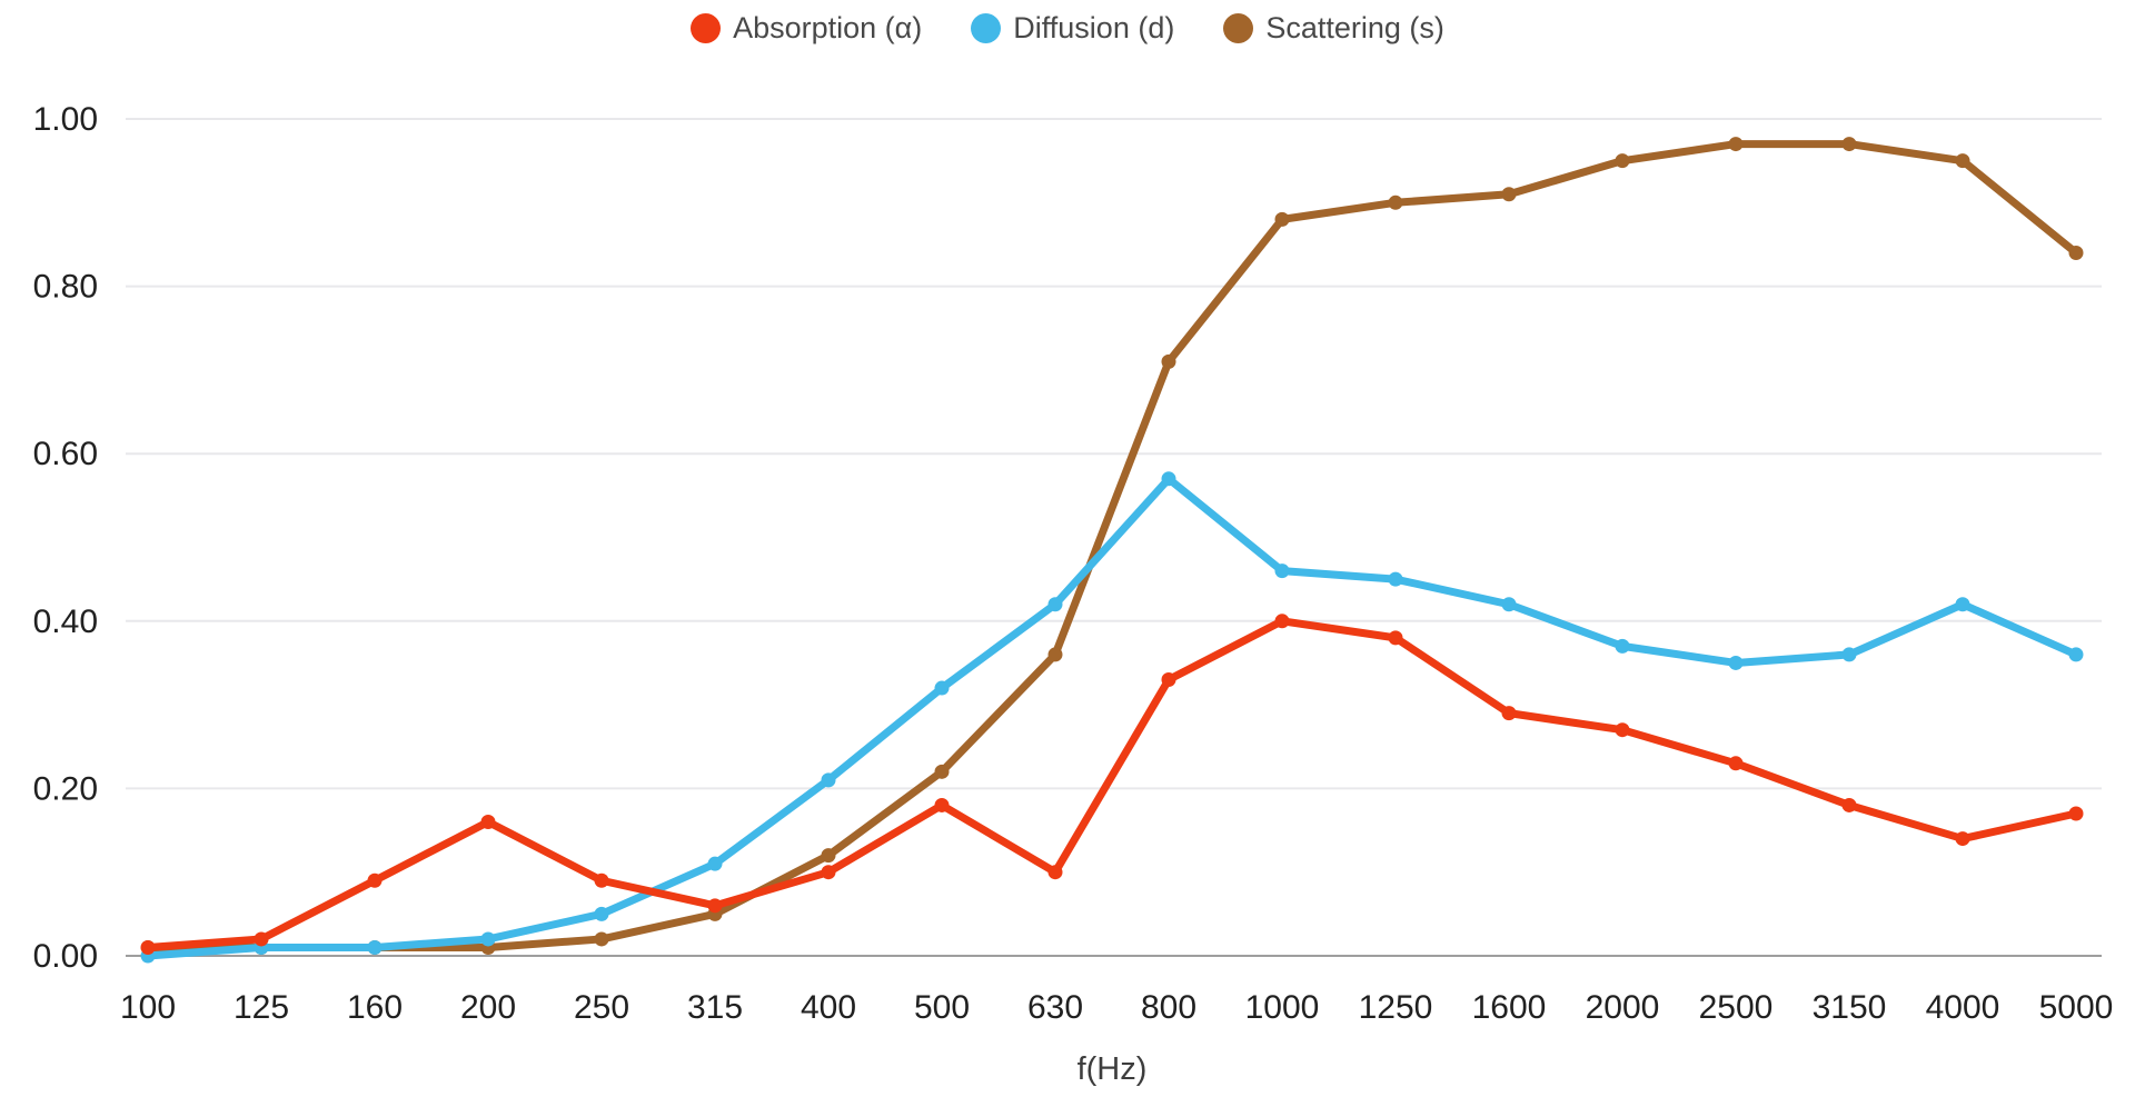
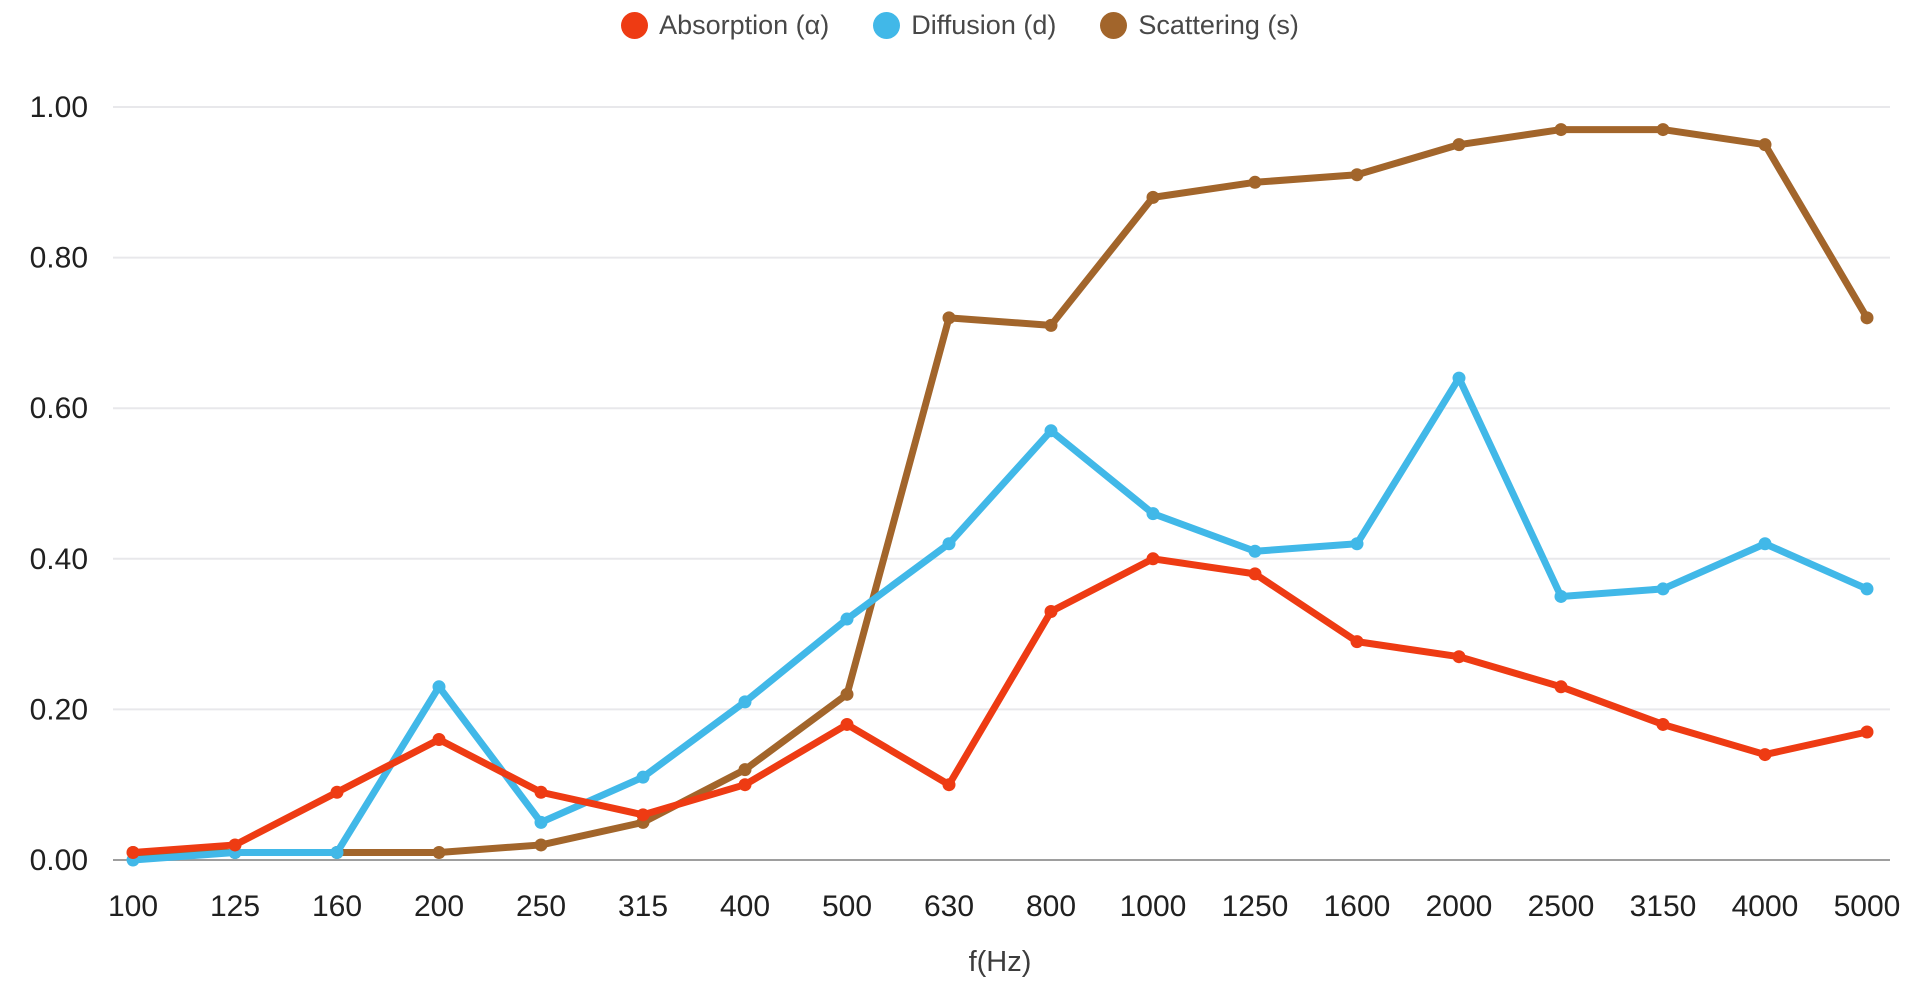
Diffusion (d)/200: 0.02 -> 0.23
Scattering (s)/630: 0.36 -> 0.72
Diffusion (d)/1250: 0.45 -> 0.41
Diffusion (d)/2000: 0.37 -> 0.64
Scattering (s)/5000: 0.84 -> 0.72
